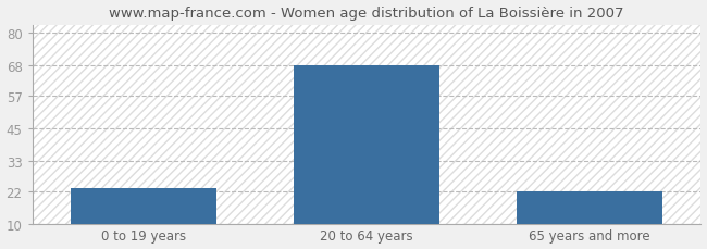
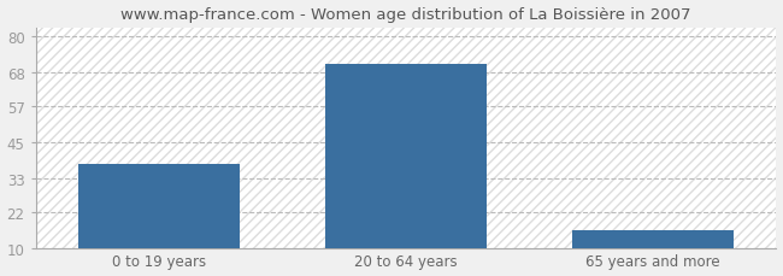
0 to 19 years: 23 -> 38
20 to 64 years: 68 -> 71
65 years and more: 22 -> 16
